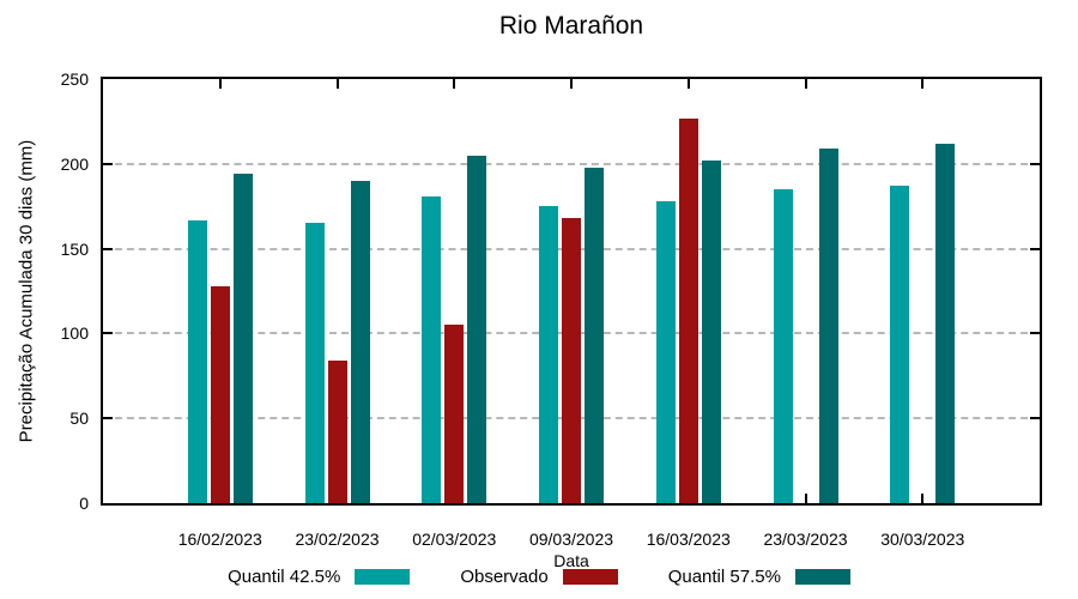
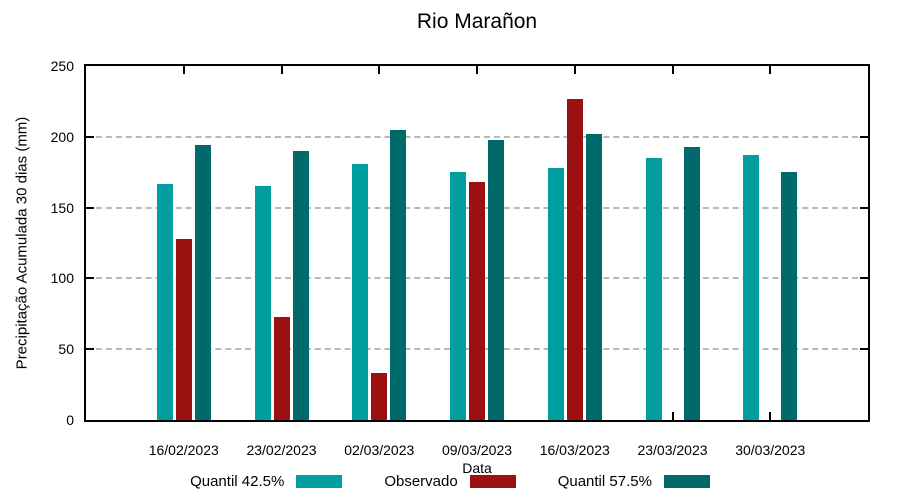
Observado/23/02/2023: 84 -> 73
Observado/02/03/2023: 105 -> 33
Quantil 57.5%/23/03/2023: 209 -> 193
Quantil 57.5%/30/03/2023: 212 -> 175
